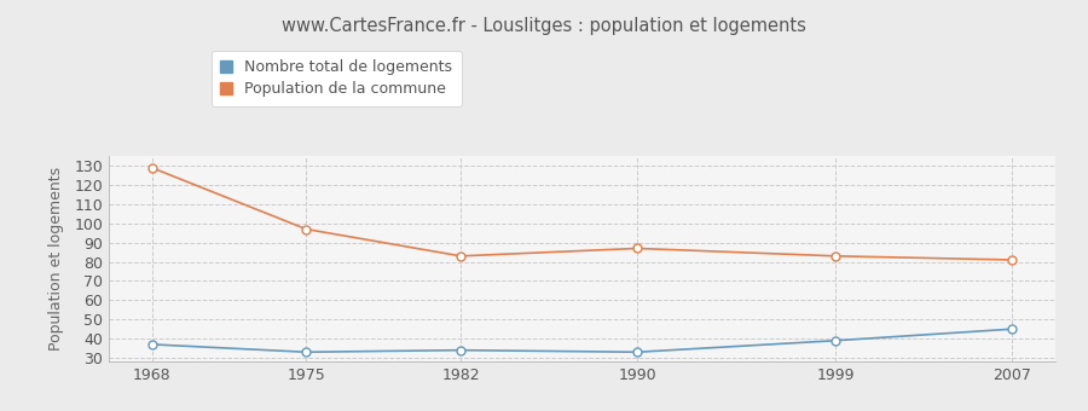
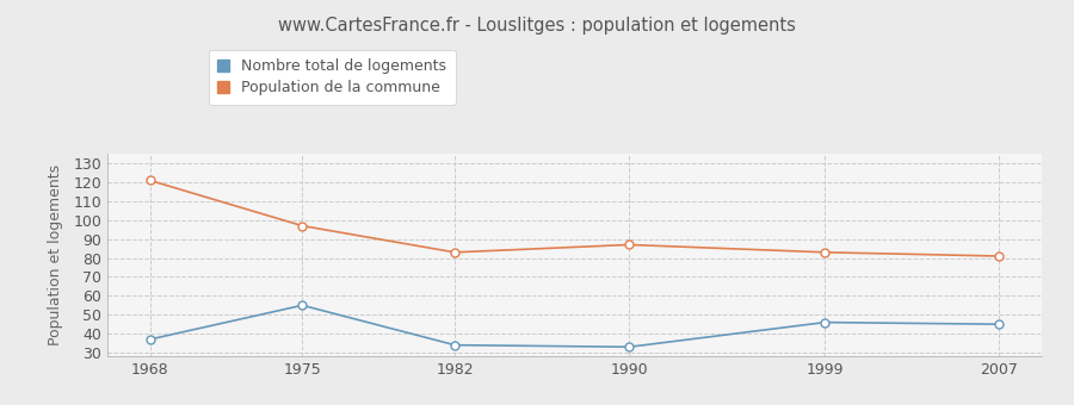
Population de la commune/1968: 129 -> 121
Nombre total de logements/1975: 33 -> 55
Nombre total de logements/1999: 39 -> 46
